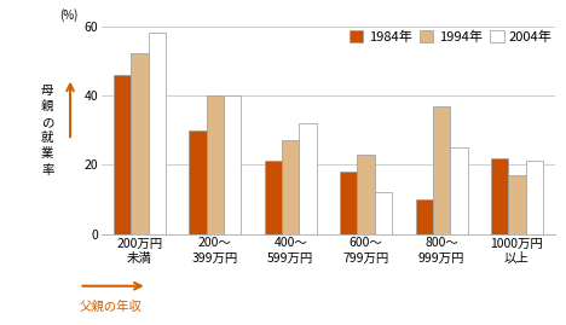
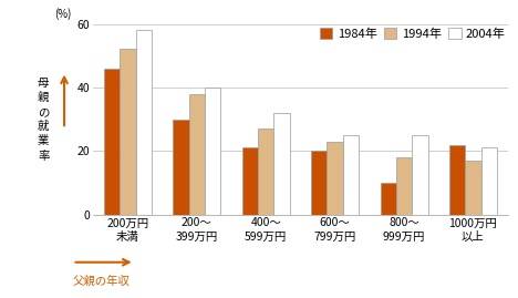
1994年/200～ 399万円: 40 -> 38
1984年/600～ 799万円: 18 -> 20
2004年/600～ 799万円: 12 -> 25
1994年/800～ 999万円: 37 -> 18
